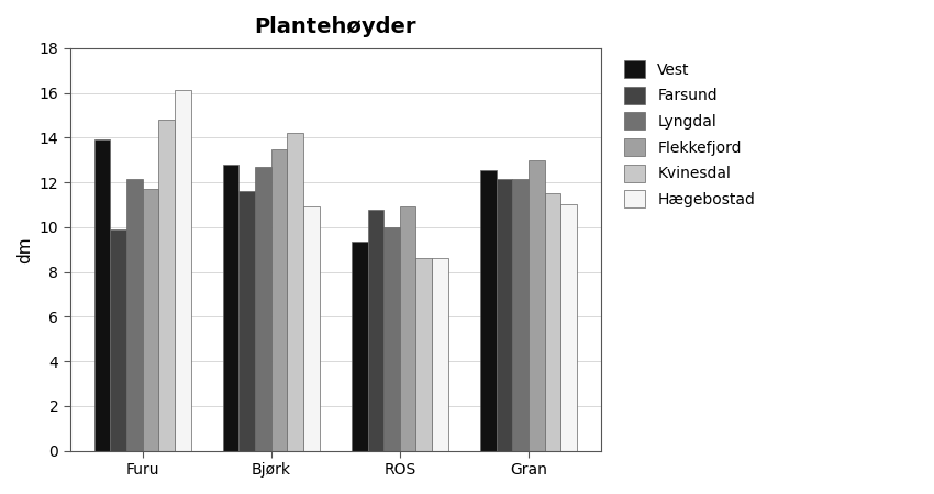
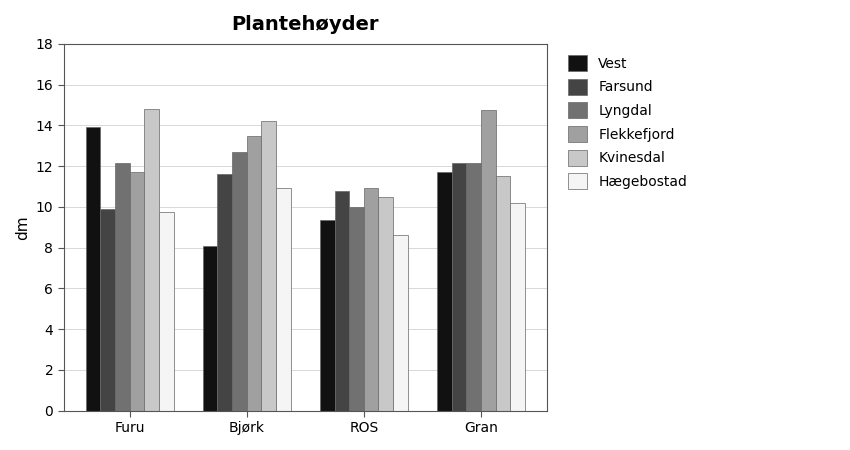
Hægebostad/Furu: 16.15 -> 9.75
Vest/Bjørk: 12.80 -> 8.10
Kvinesdal/ROS: 8.6 -> 10.5
Vest/Gran: 12.55 -> 11.70
Flekkefjord/Gran: 13.00 -> 14.75
Hægebostad/Gran: 11.00 -> 10.20
